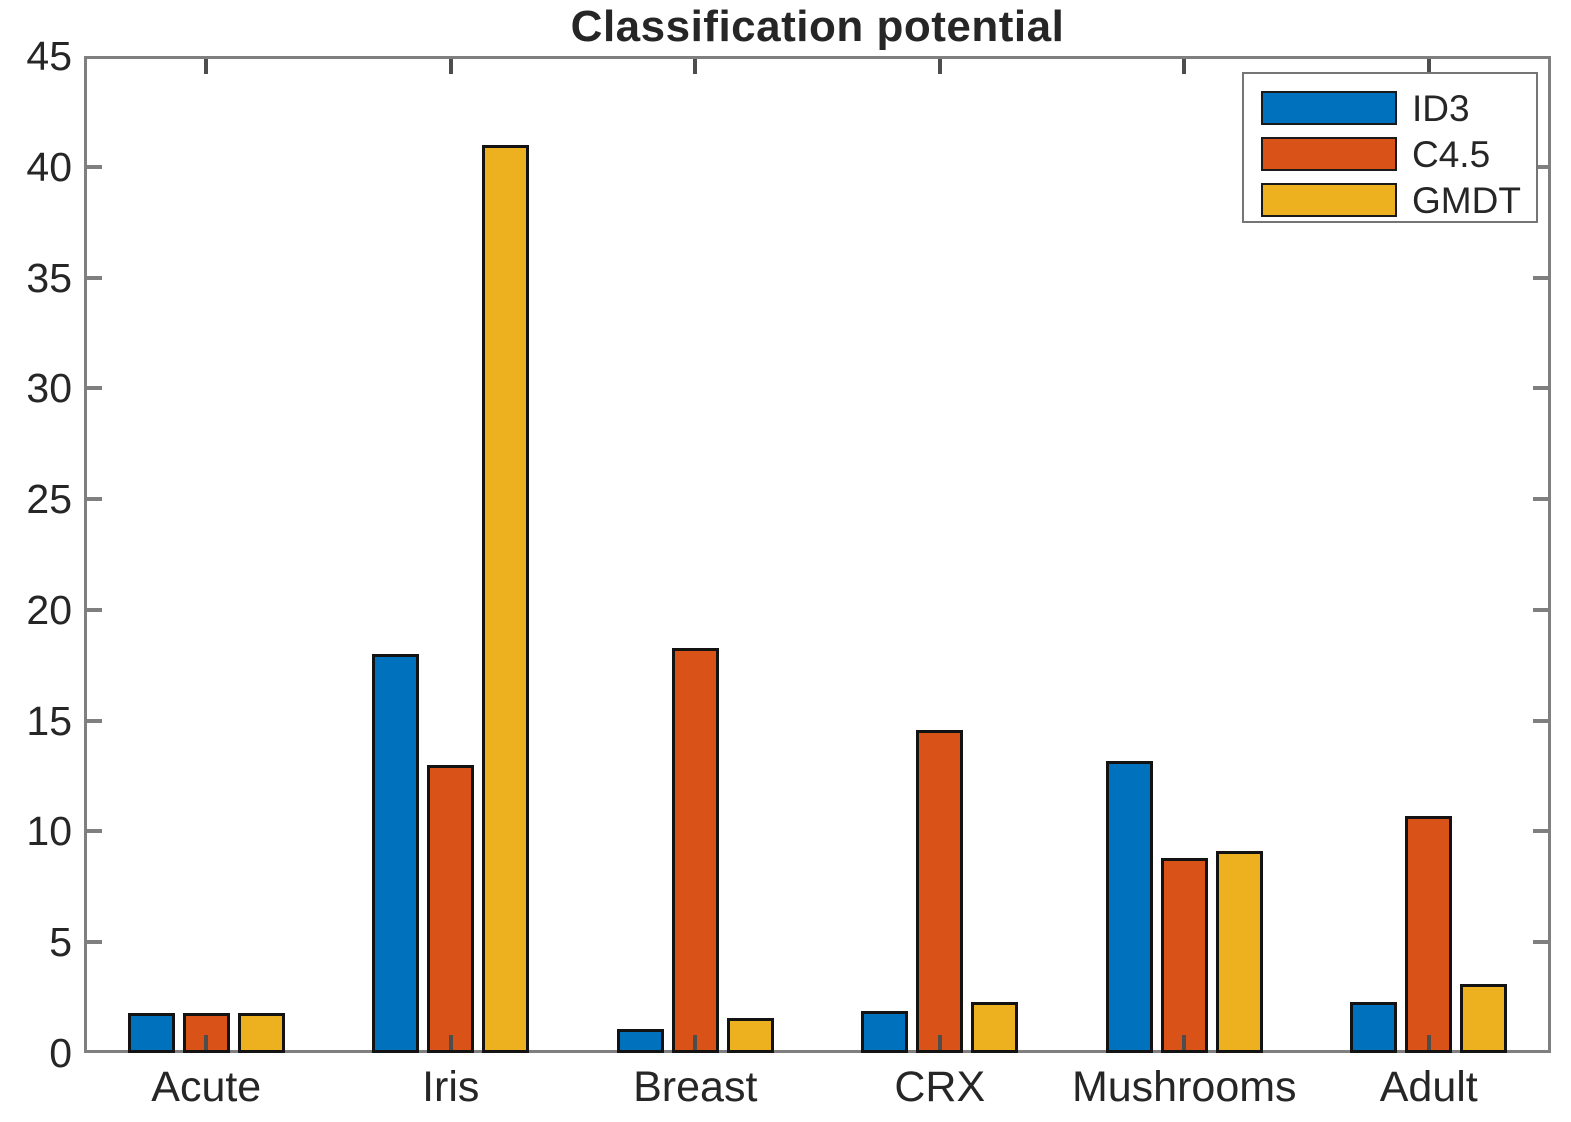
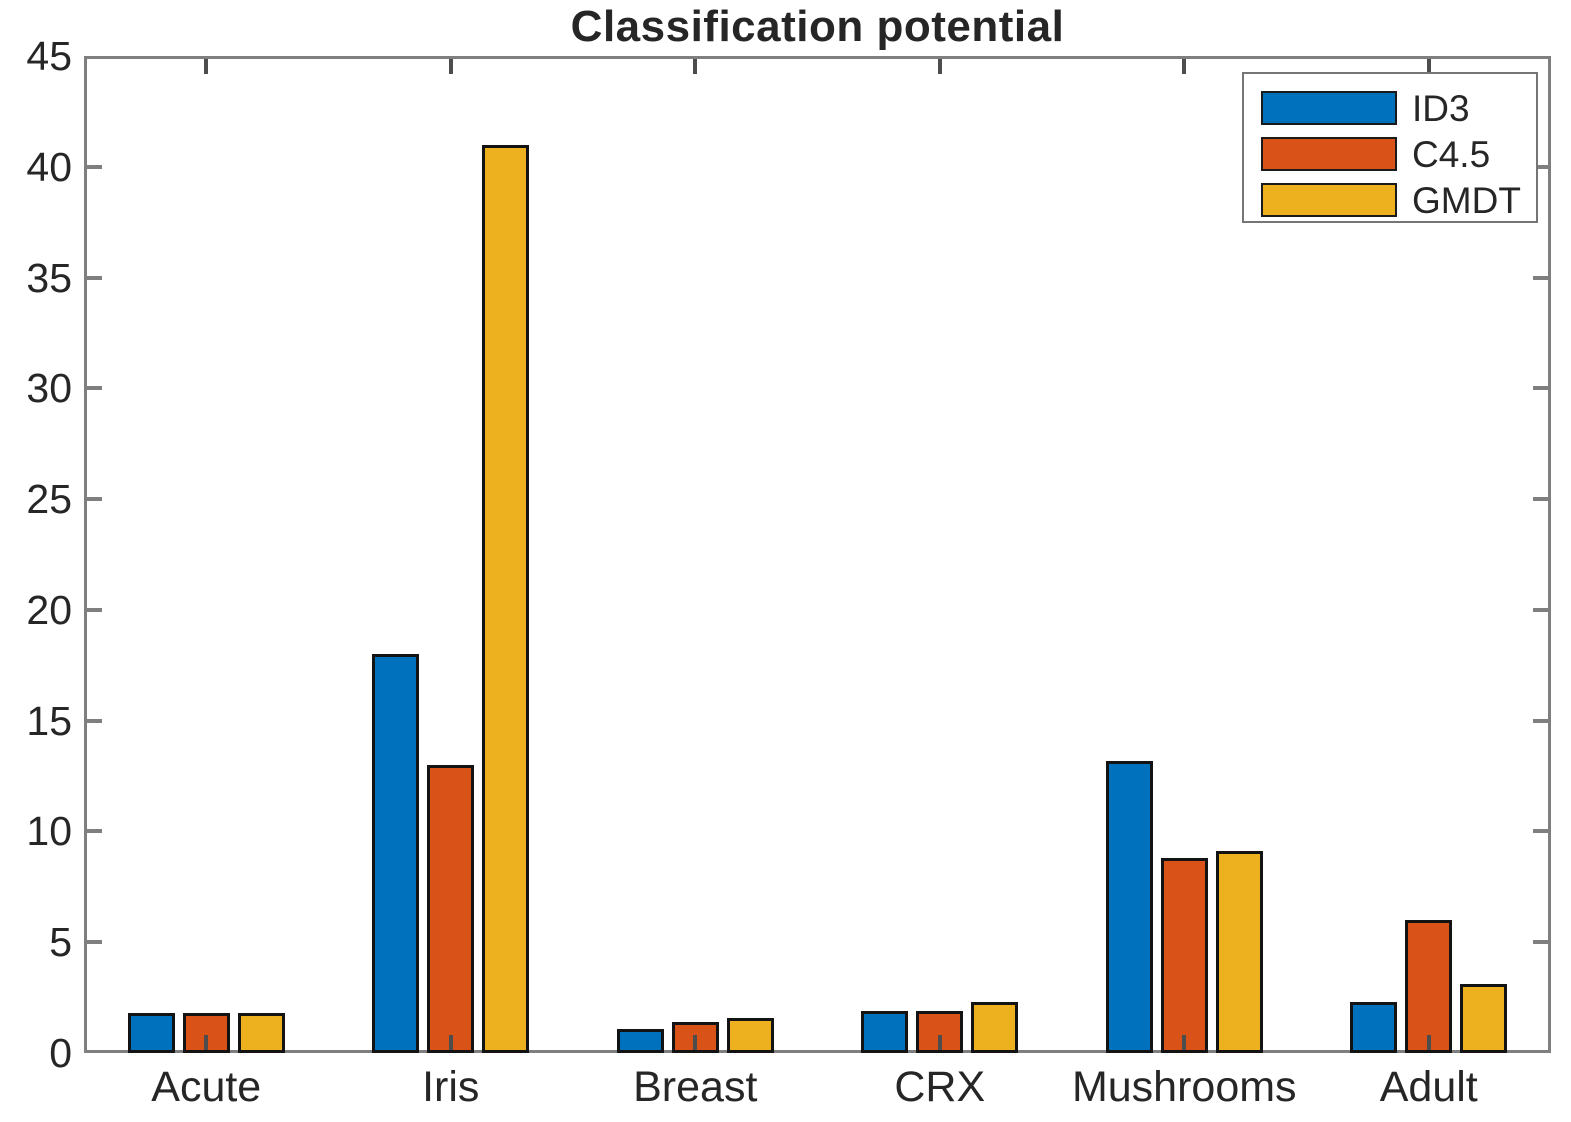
C4.5/Breast: 18.3 -> 1.4
C4.5/CRX: 14.6 -> 1.9
C4.5/Adult: 10.7 -> 6.0
